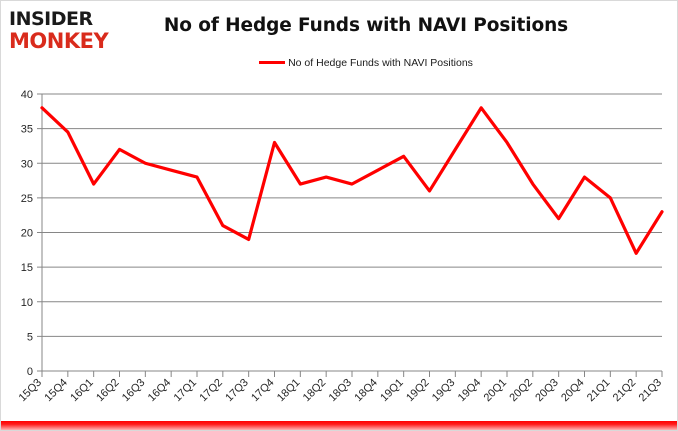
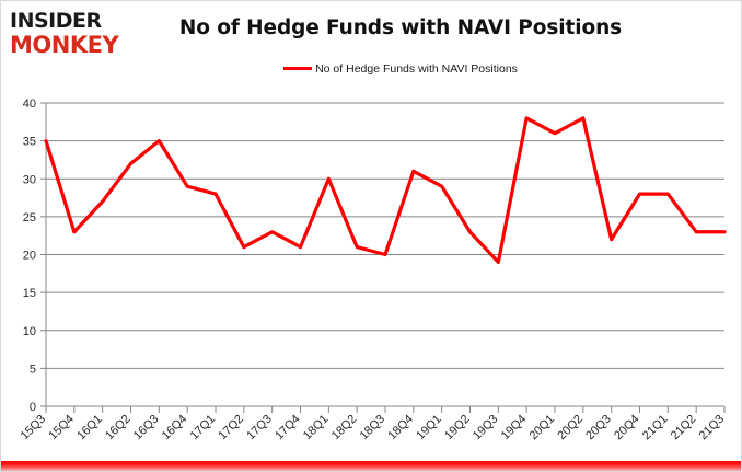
15Q3: 38 -> 35
15Q4: 34 -> 23
16Q3: 30 -> 35
17Q3: 19 -> 23
17Q4: 33 -> 21
18Q1: 27 -> 30
18Q2: 28 -> 21
18Q3: 27 -> 20
18Q4: 29 -> 31
19Q1: 31 -> 29
19Q2: 26 -> 23
19Q3: 32 -> 19
20Q1: 33 -> 36
20Q2: 27 -> 38
21Q1: 25 -> 28
21Q2: 17 -> 23
